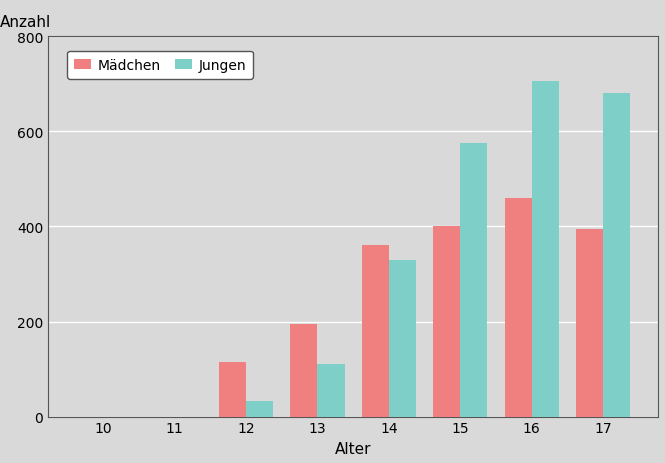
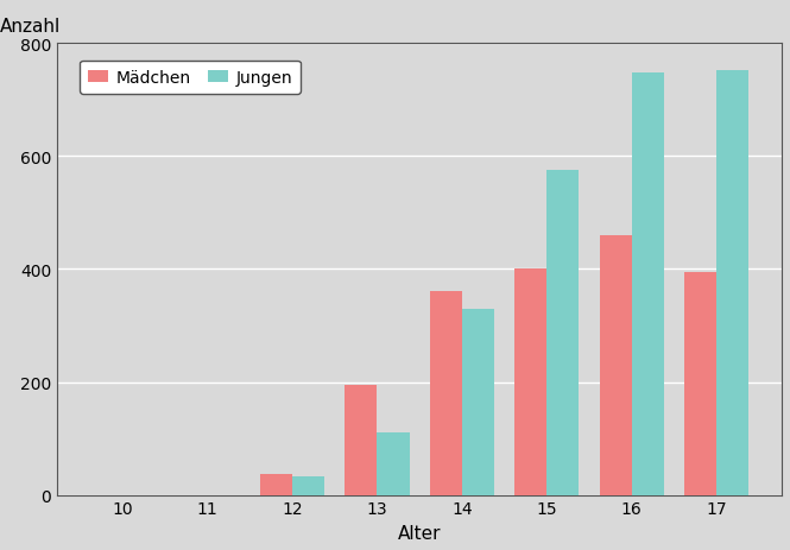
Mädchen/12: 115 -> 37
Jungen/16: 705 -> 748
Jungen/17: 680 -> 752
